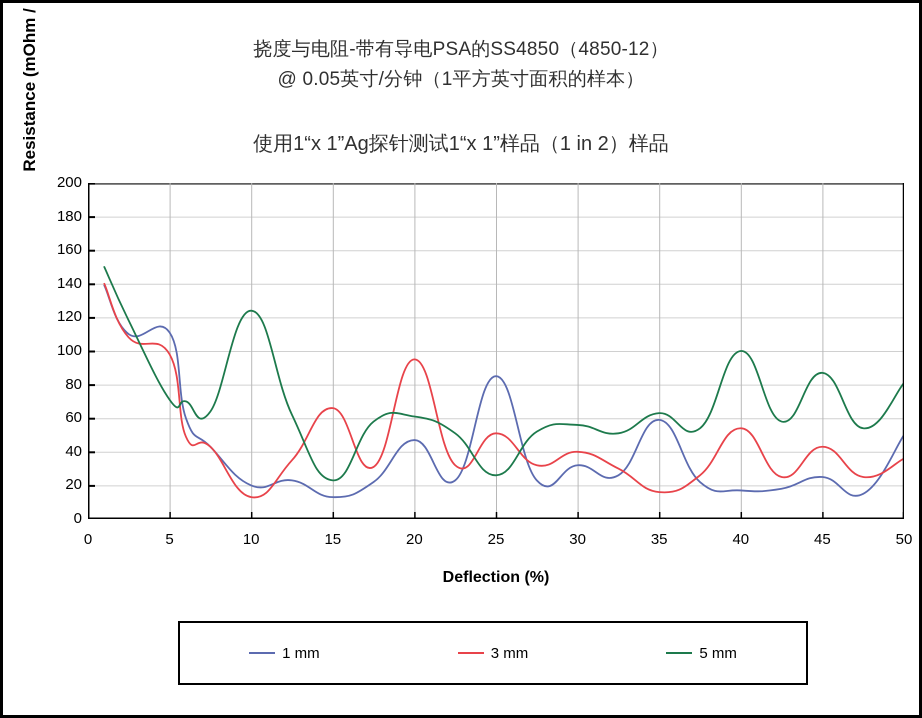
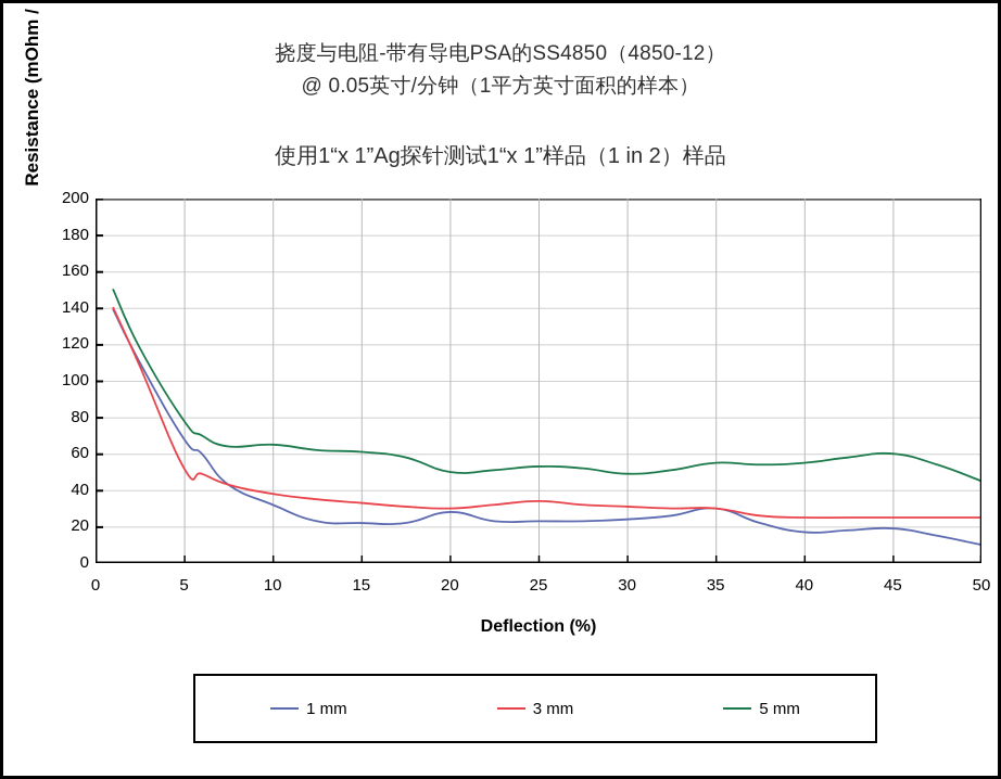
1 mm/5: 111 -> 68
3 mm/5: 98 -> 52
5 mm/5: 71 -> 78
1 mm/10: 20 -> 32
3 mm/10: 13 -> 38
5 mm/10: 124 -> 65
1 mm/15: 13 -> 22
3 mm/15: 66 -> 33
5 mm/15: 23 -> 61
1 mm/20: 47 -> 28
3 mm/20: 95 -> 30
5 mm/20: 61 -> 50
1 mm/25: 85 -> 23
3 mm/25: 51 -> 34
5 mm/25: 26 -> 53
1 mm/30: 32 -> 24
3 mm/30: 40 -> 31
5 mm/30: 56 -> 49
1 mm/35: 59 -> 30
3 mm/35: 16 -> 30
5 mm/35: 63 -> 55
3 mm/40: 54 -> 25
5 mm/40: 100 -> 55
1 mm/45: 25 -> 19
3 mm/45: 43 -> 25
5 mm/45: 87 -> 60
1 mm/50: 50 -> 10
3 mm/50: 36 -> 25
5 mm/50: 81 -> 45
